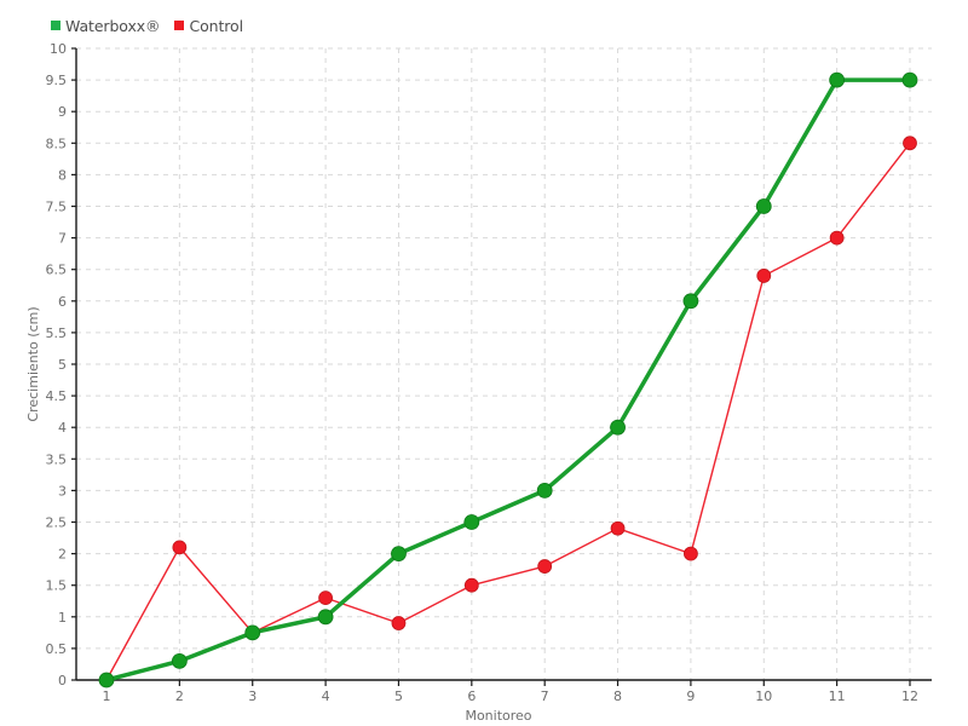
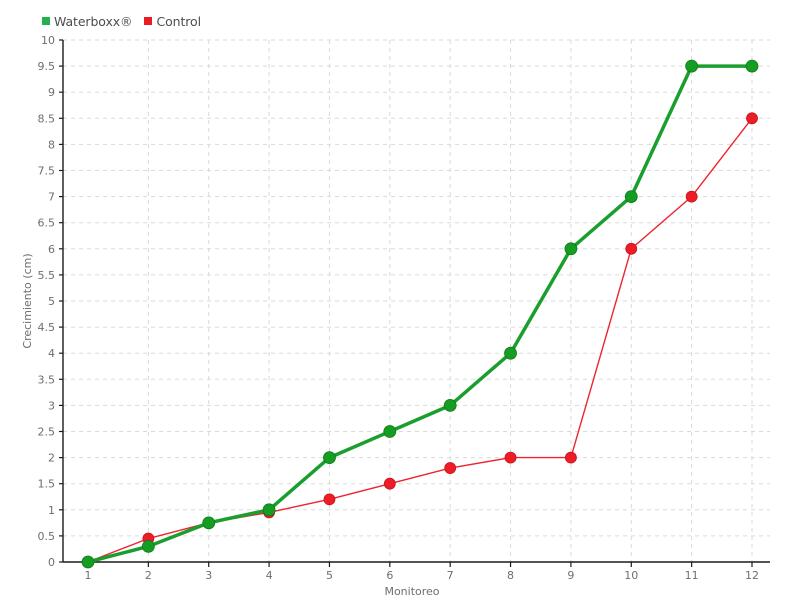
Control/2: 2.1 -> 0.5
Control/4: 1.3 -> 0.9
Control/5: 0.9 -> 1.2
Control/8: 2.4 -> 2.0
Waterboxx®/10: 7.5 -> 7.0
Control/10: 6.4 -> 6.0
